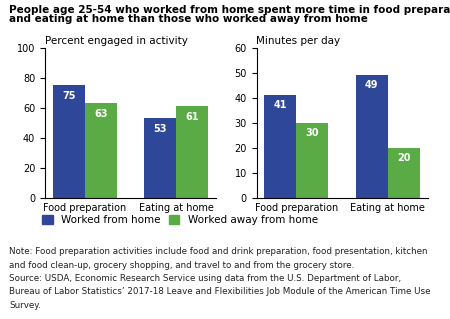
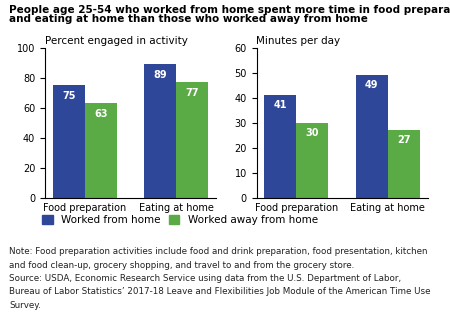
Percent engaged in activity/Worked from home/Eating at home: 53 -> 89
Percent engaged in activity/Worked away from home/Eating at home: 61 -> 77
Minutes per day/Worked away from home/Eating at home: 20 -> 27
